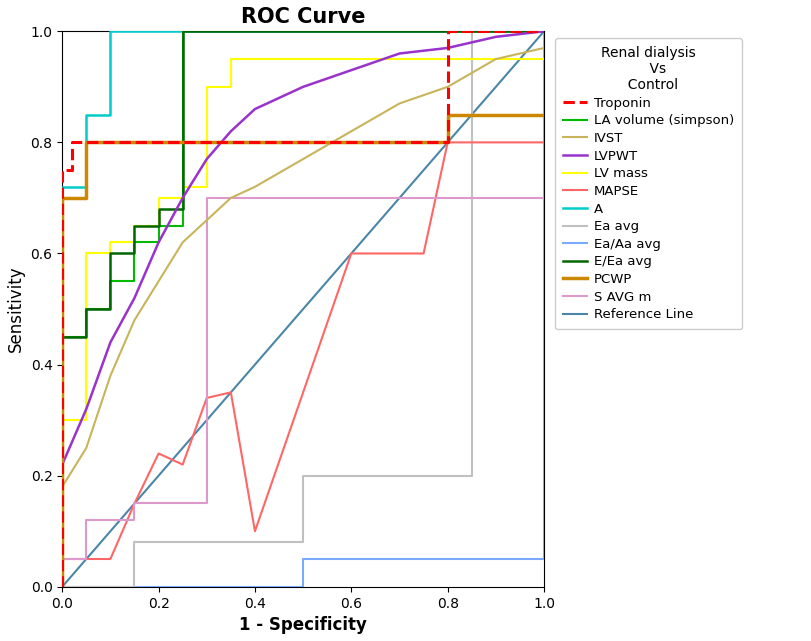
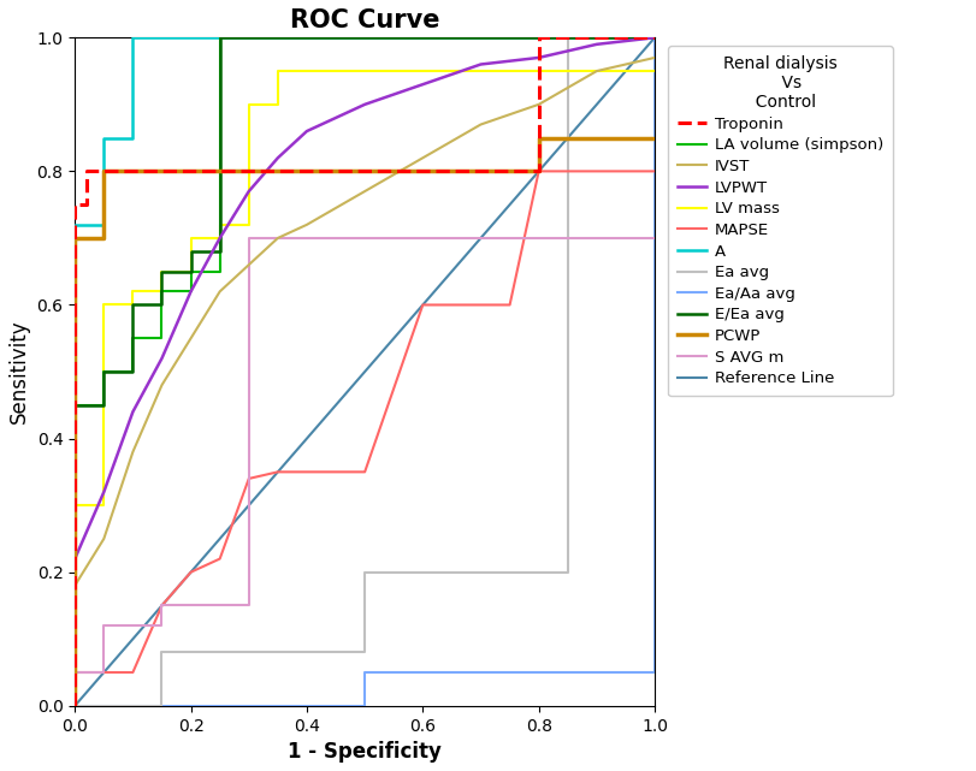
MAPSE/0.2: 0.24 -> 0.20
MAPSE/0.4: 0.10 -> 0.35
